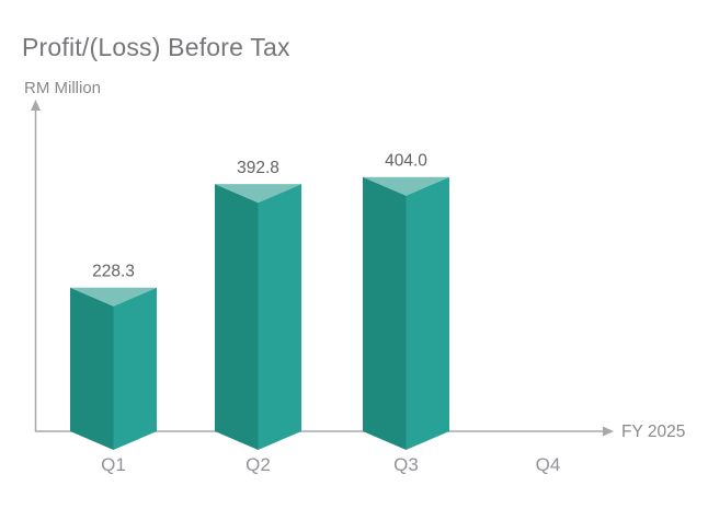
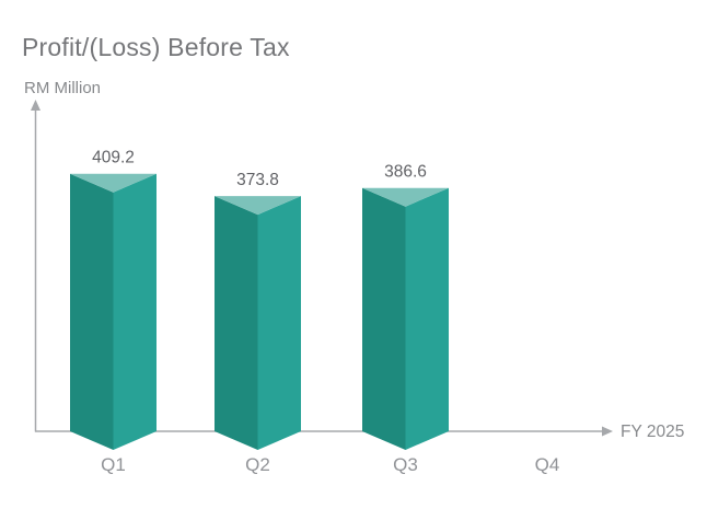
Q1: 228.3 -> 409.2
Q2: 392.8 -> 373.8
Q3: 404.0 -> 386.6
